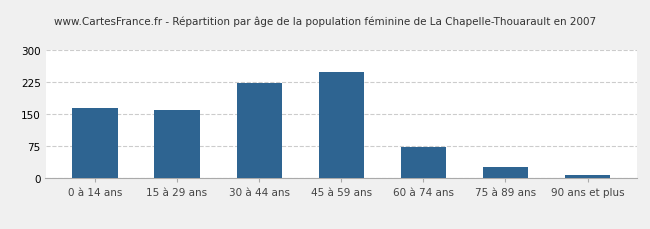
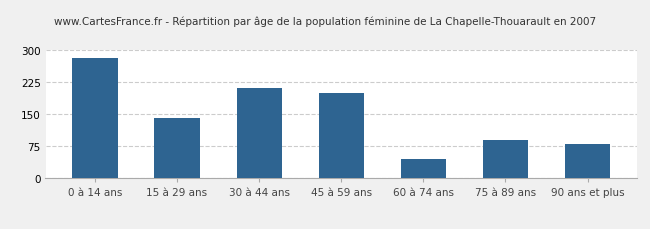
0 à 14 ans: 165 -> 280
15 à 29 ans: 160 -> 140
30 à 44 ans: 222 -> 210
45 à 59 ans: 248 -> 200
60 à 74 ans: 73 -> 45
75 à 89 ans: 27 -> 90
90 ans et plus: 8 -> 80
